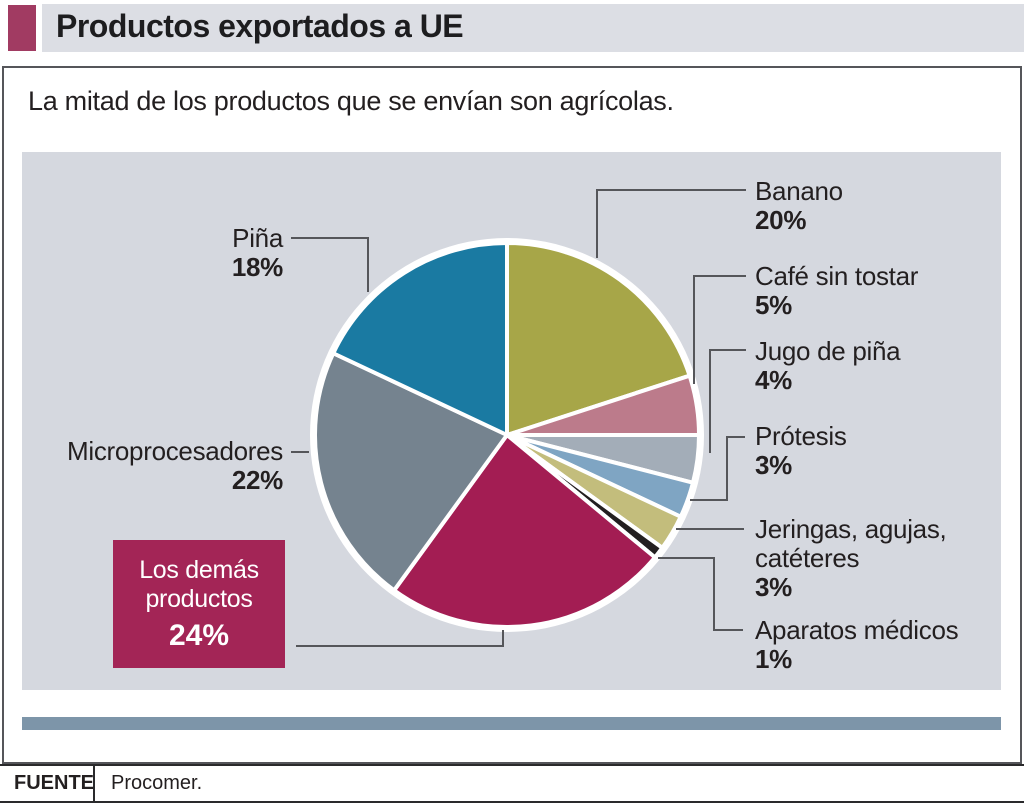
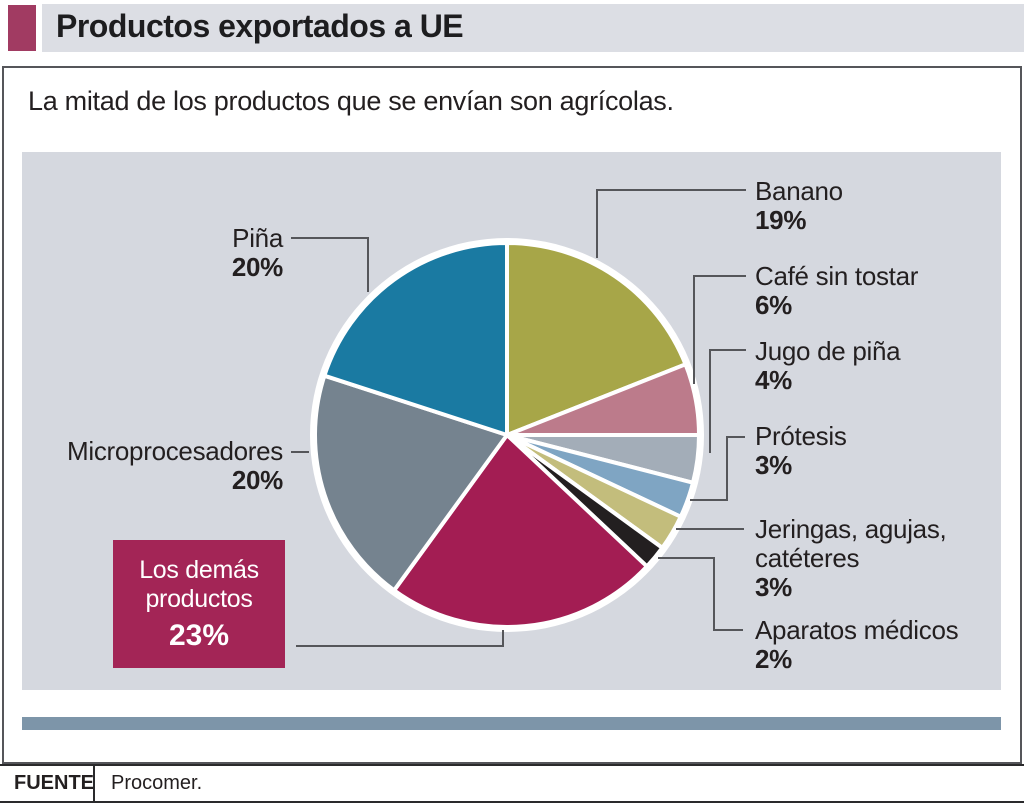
Banano: 20% -> 19%
Café sin tostar: 5% -> 6%
Aparatos médicos: 1% -> 2%
Los demás productos: 24% -> 23%
Microprocesadores: 22% -> 20%
Piña: 18% -> 20%
